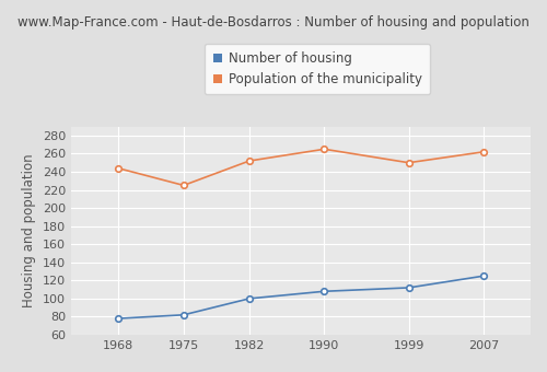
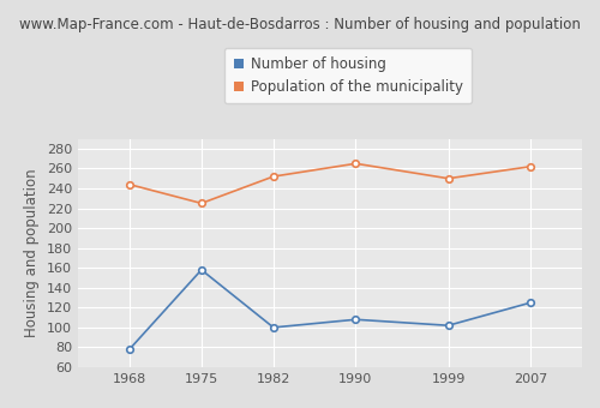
Number of housing/1975: 82 -> 158
Number of housing/1999: 112 -> 102
